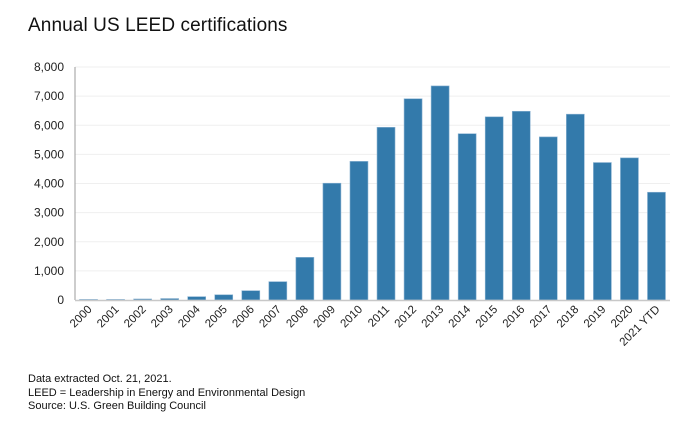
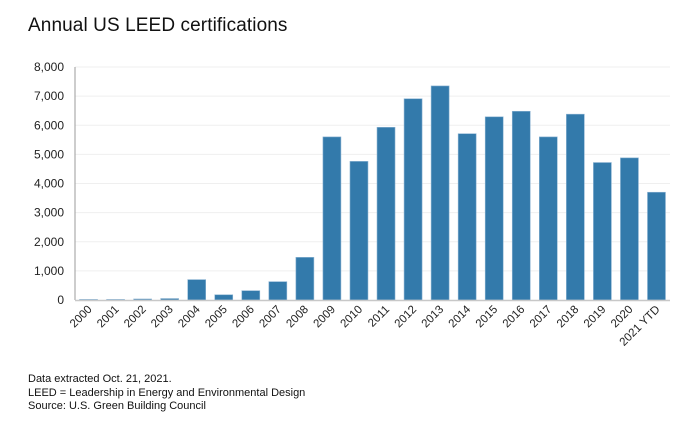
2004: 100 -> 700
2009: 4000 -> 5600
